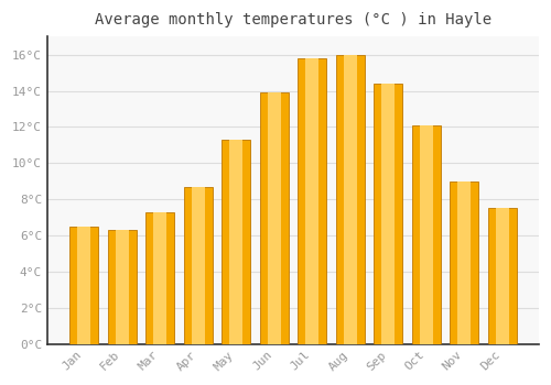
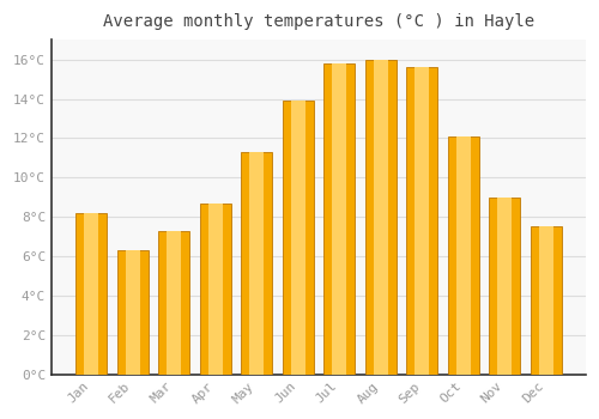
Jan: 6.5°C -> 8.2°C
Sep: 14.4°C -> 15.6°C
